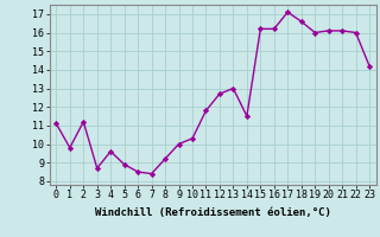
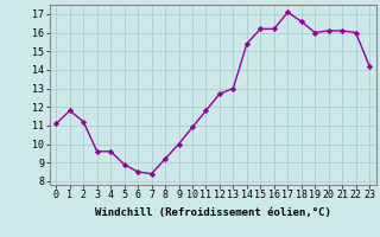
1: 9.8 -> 11.8
3: 8.7 -> 9.6
10: 10.3 -> 10.9
14: 11.5 -> 15.4
